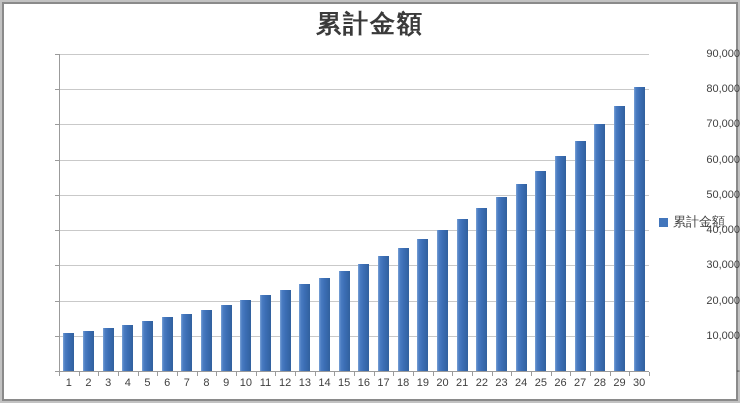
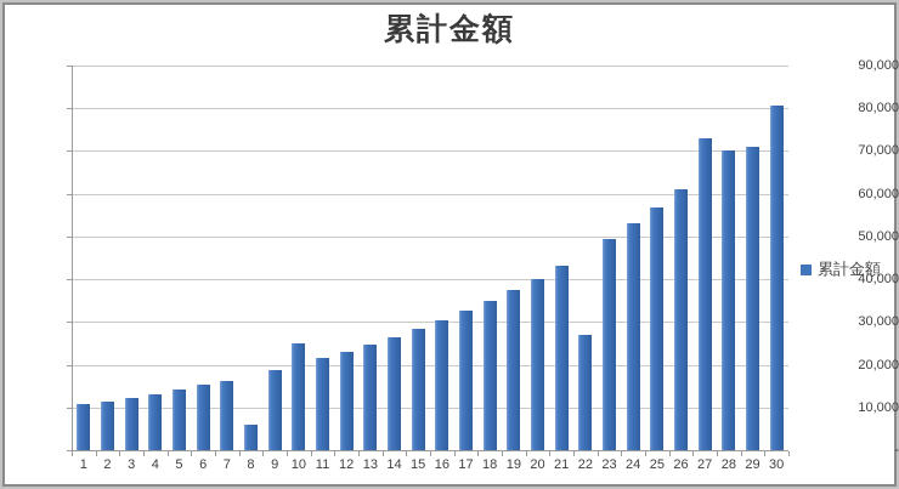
8: 17000 -> 6000
10: 20000 -> 25000
22: 46000 -> 27000
27: 65000 -> 73000
29: 75000 -> 71000
